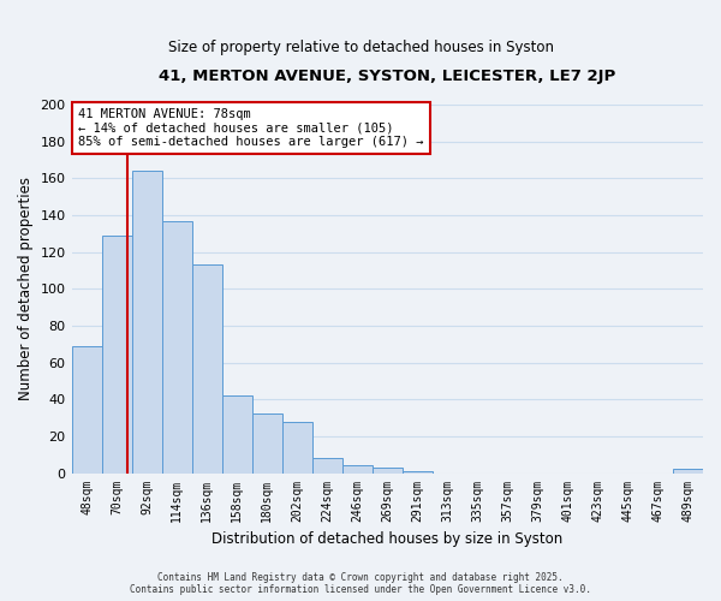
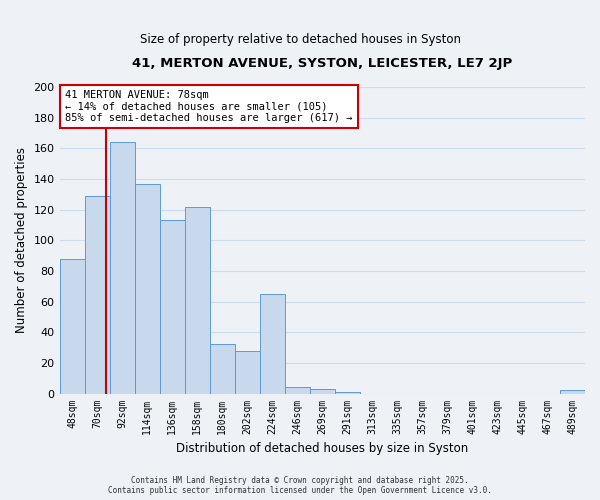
48sqm: 69 -> 88
158sqm: 42 -> 122
224sqm: 8 -> 65
